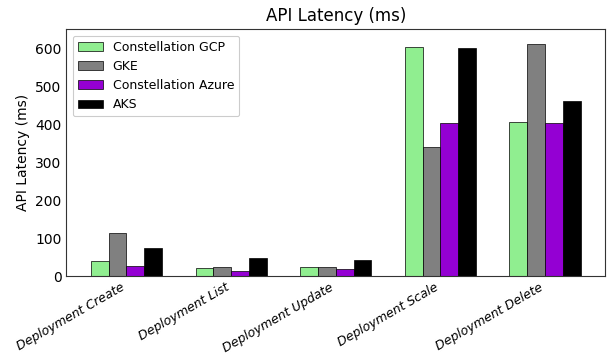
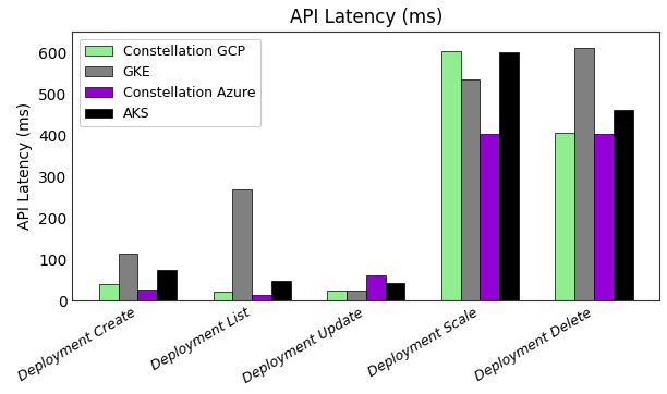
GKE/Deployment List: 25 -> 270
Constellation Azure/Deployment Update: 18 -> 60
GKE/Deployment Scale: 340 -> 535
